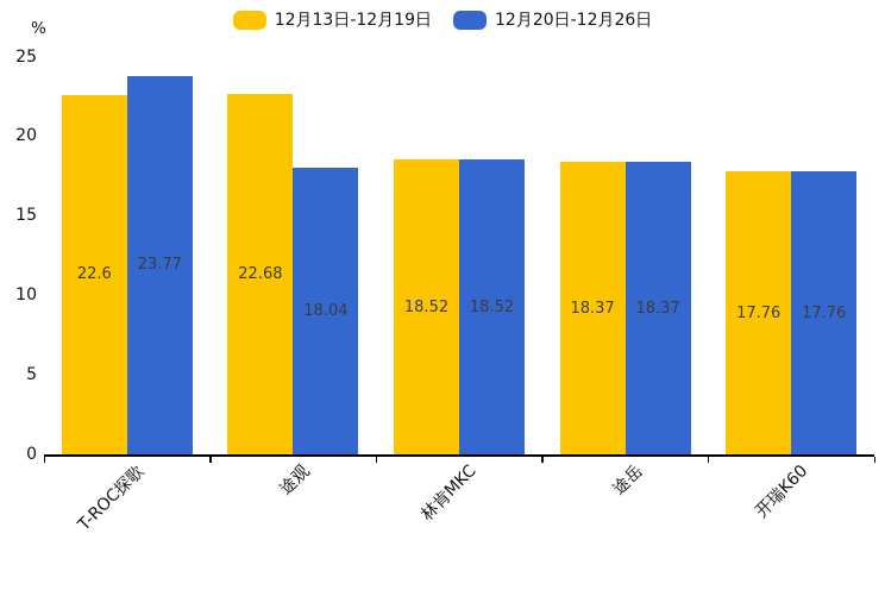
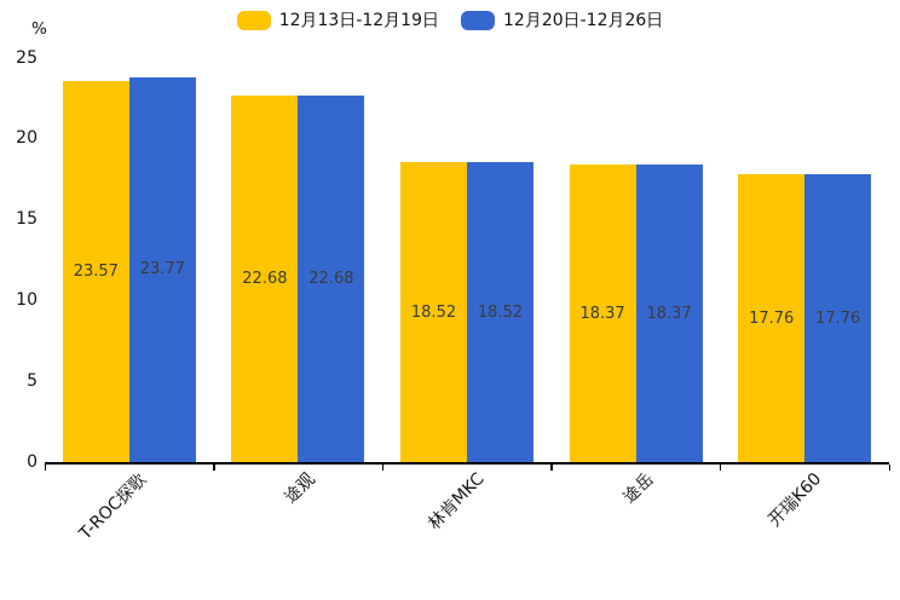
12月13日-12月19日/T-ROC探歌: 22.6 -> 23.57
12月20日-12月26日/途观: 18.04 -> 22.68
